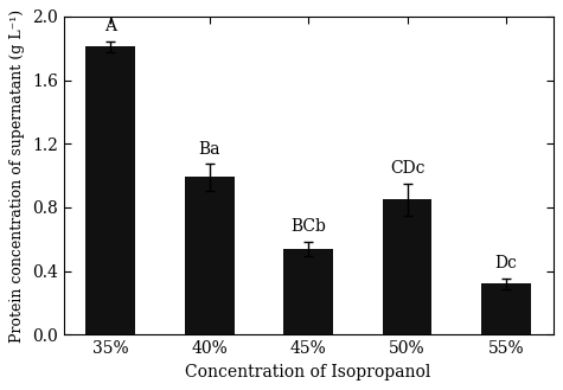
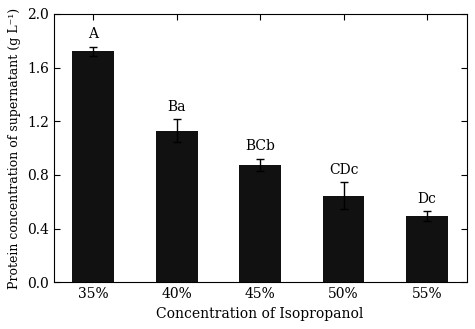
35%: 1.81 -> 1.72
40%: 0.99 -> 1.13
45%: 0.54 -> 0.88
50%: 0.85 -> 0.65
55%: 0.32 -> 0.49
